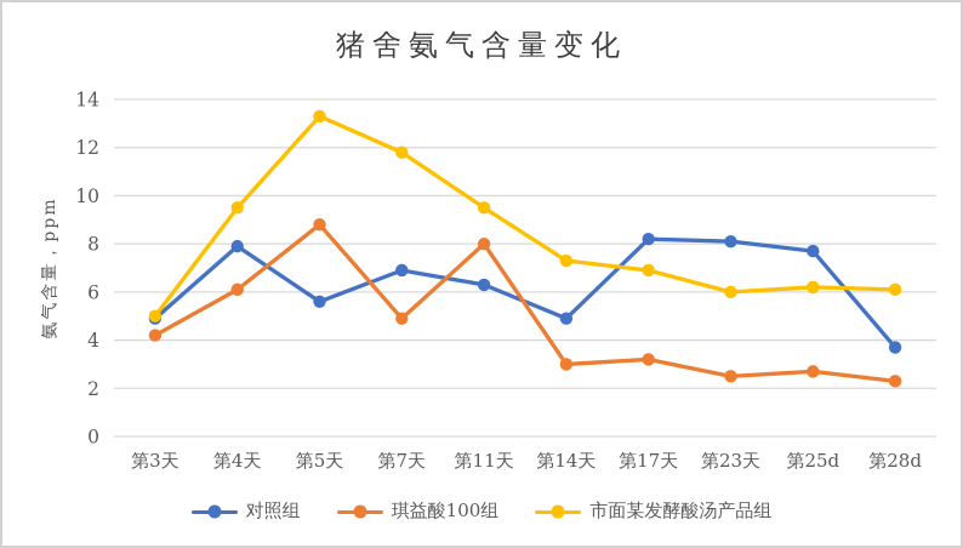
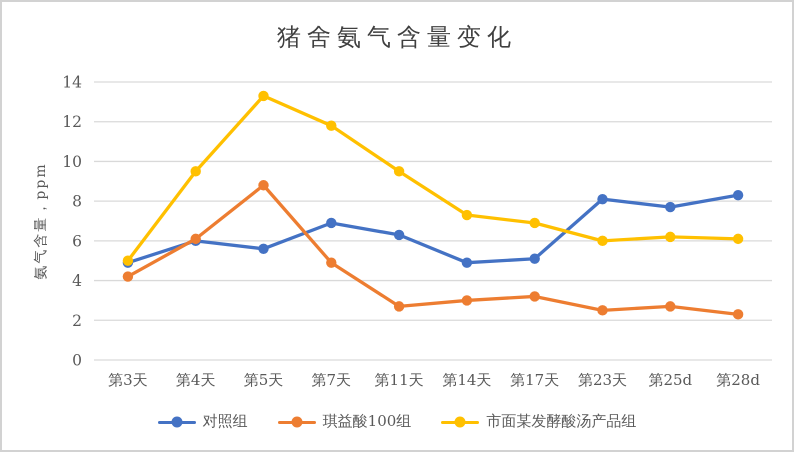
对照组/第4天: 7.9 -> 6.0
琪益酸100组/第11天: 8.0 -> 2.7
对照组/第17天: 8.2 -> 5.1
对照组/第28d: 3.7 -> 8.3
